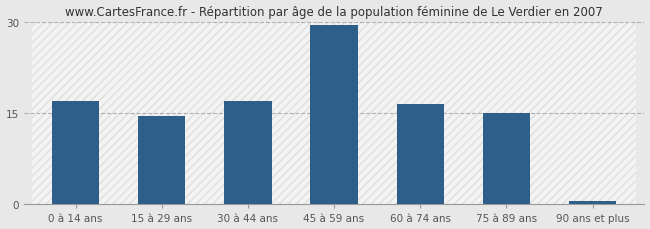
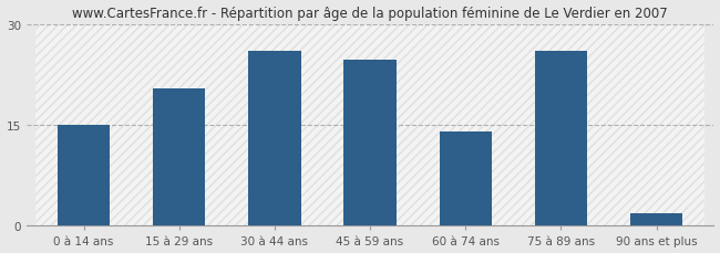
0 à 14 ans: 17.0 -> 15.0
15 à 29 ans: 14.5 -> 20.4
30 à 44 ans: 17.0 -> 26.0
45 à 59 ans: 29.5 -> 24.6
60 à 74 ans: 16.5 -> 14.0
75 à 89 ans: 15.0 -> 26.0
90 ans et plus: 0.5 -> 1.8
